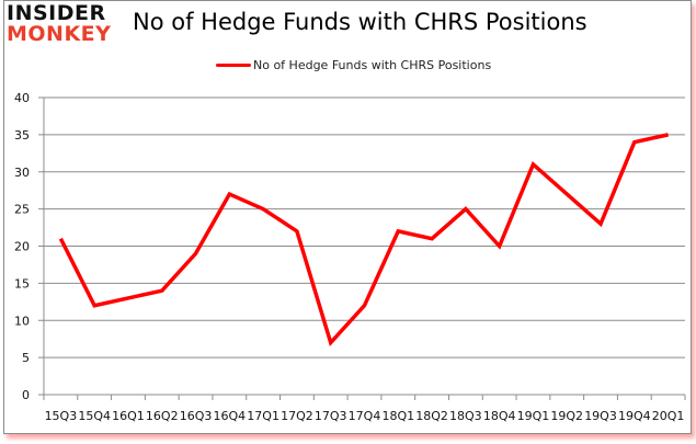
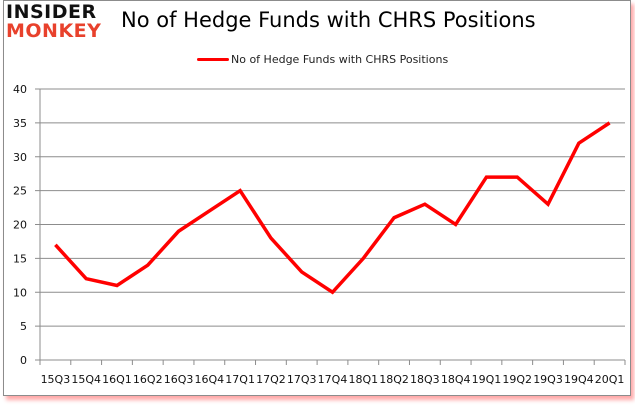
15Q3: 21 -> 17
16Q1: 13 -> 11
16Q4: 27 -> 22
17Q2: 22 -> 18
17Q3: 7 -> 13
17Q4: 12 -> 10
18Q1: 22 -> 15
18Q3: 25 -> 23
19Q1: 31 -> 27
19Q4: 34 -> 32
